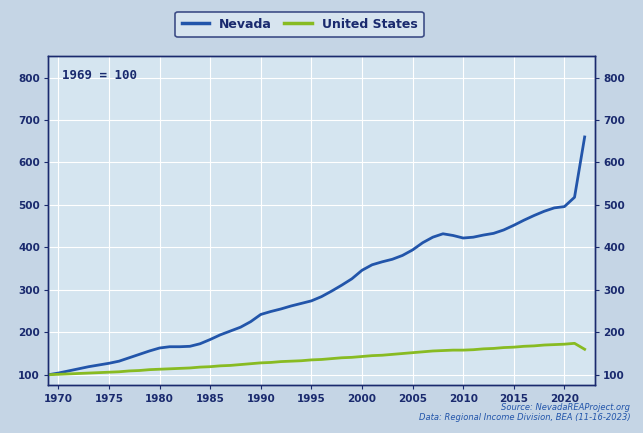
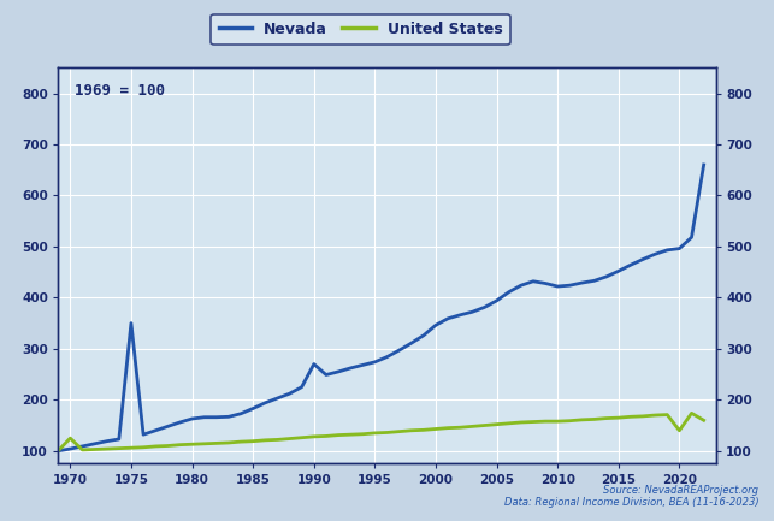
United States/1970: 101 -> 125
Nevada/1975: 127 -> 350
Nevada/1990: 242 -> 270
United States/2020: 172 -> 140
